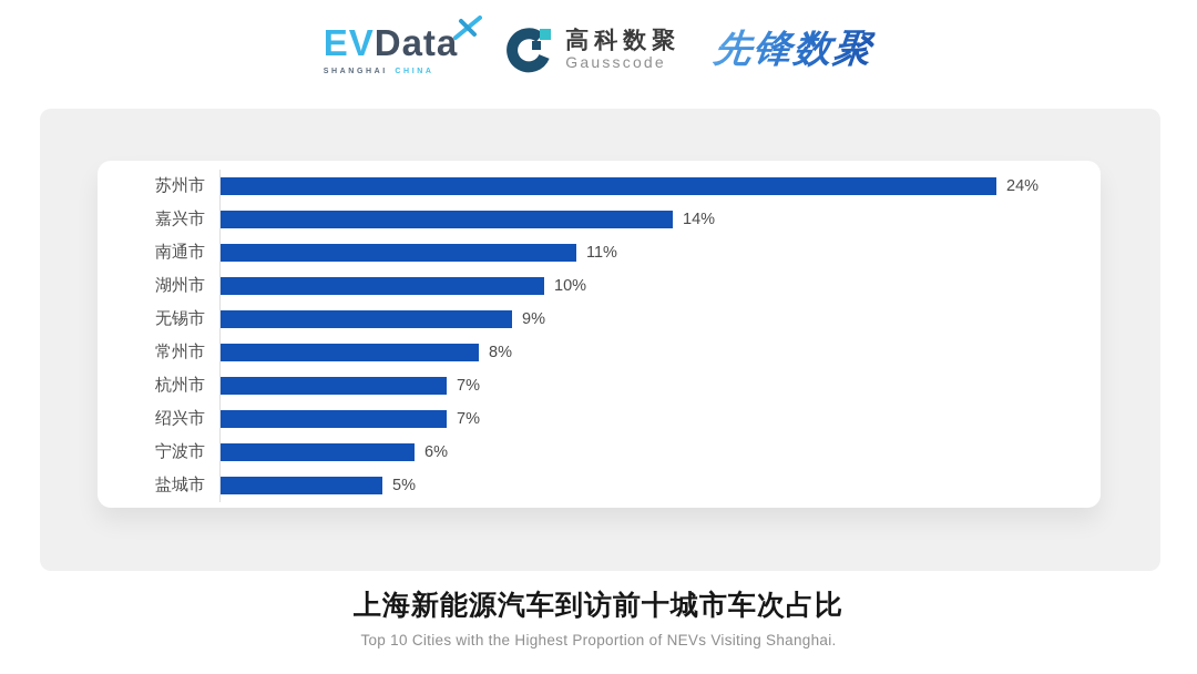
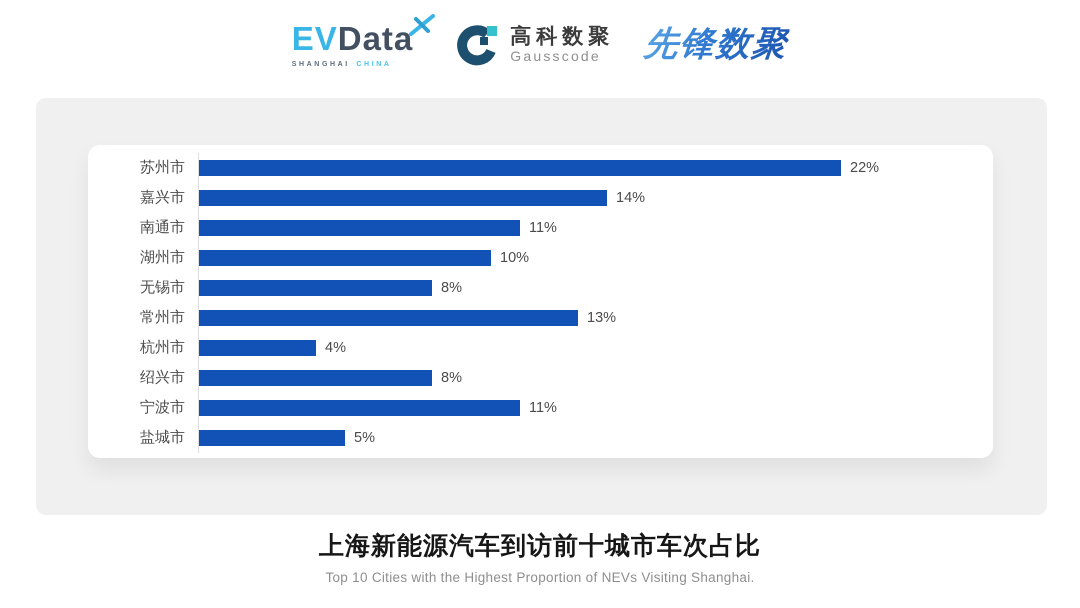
苏州市: 24% -> 22%
无锡市: 9% -> 8%
常州市: 8% -> 13%
杭州市: 7% -> 4%
绍兴市: 7% -> 8%
宁波市: 6% -> 11%
